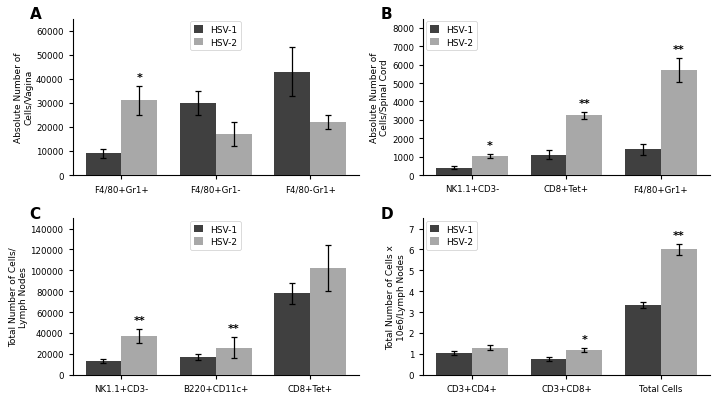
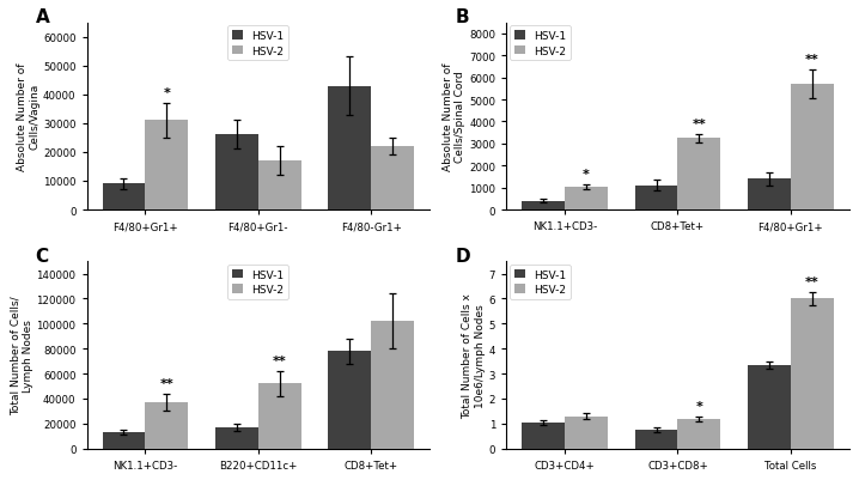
HSV-1/F4/80+Gr1-: 30000 -> 26000
HSV-2/B220+CD11c+: 26000 -> 52000
